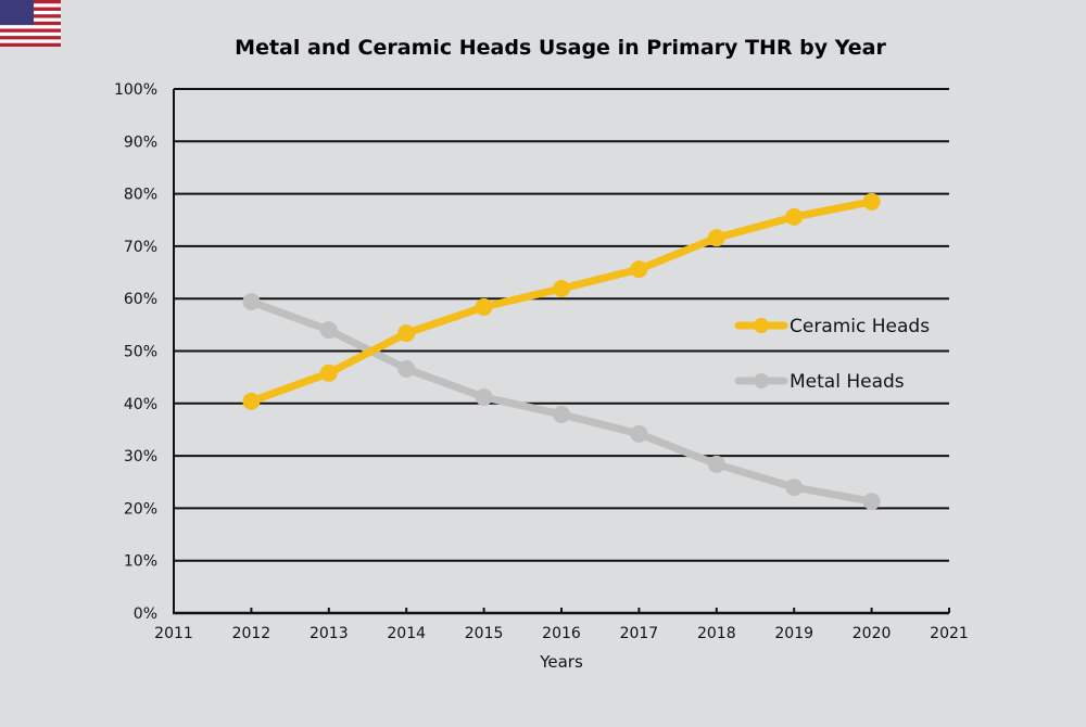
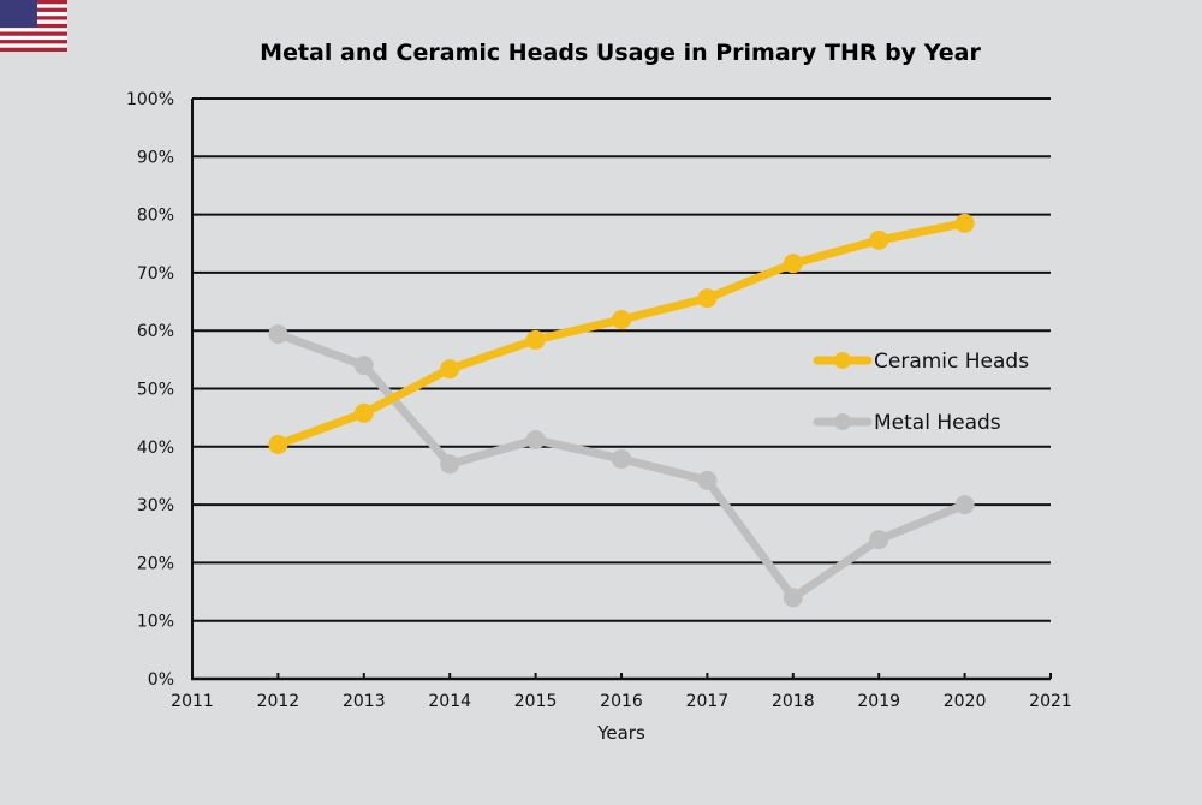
Metal Heads/2014: 47% -> 37%
Metal Heads/2018: 28% -> 14%
Metal Heads/2020: 21% -> 30%
